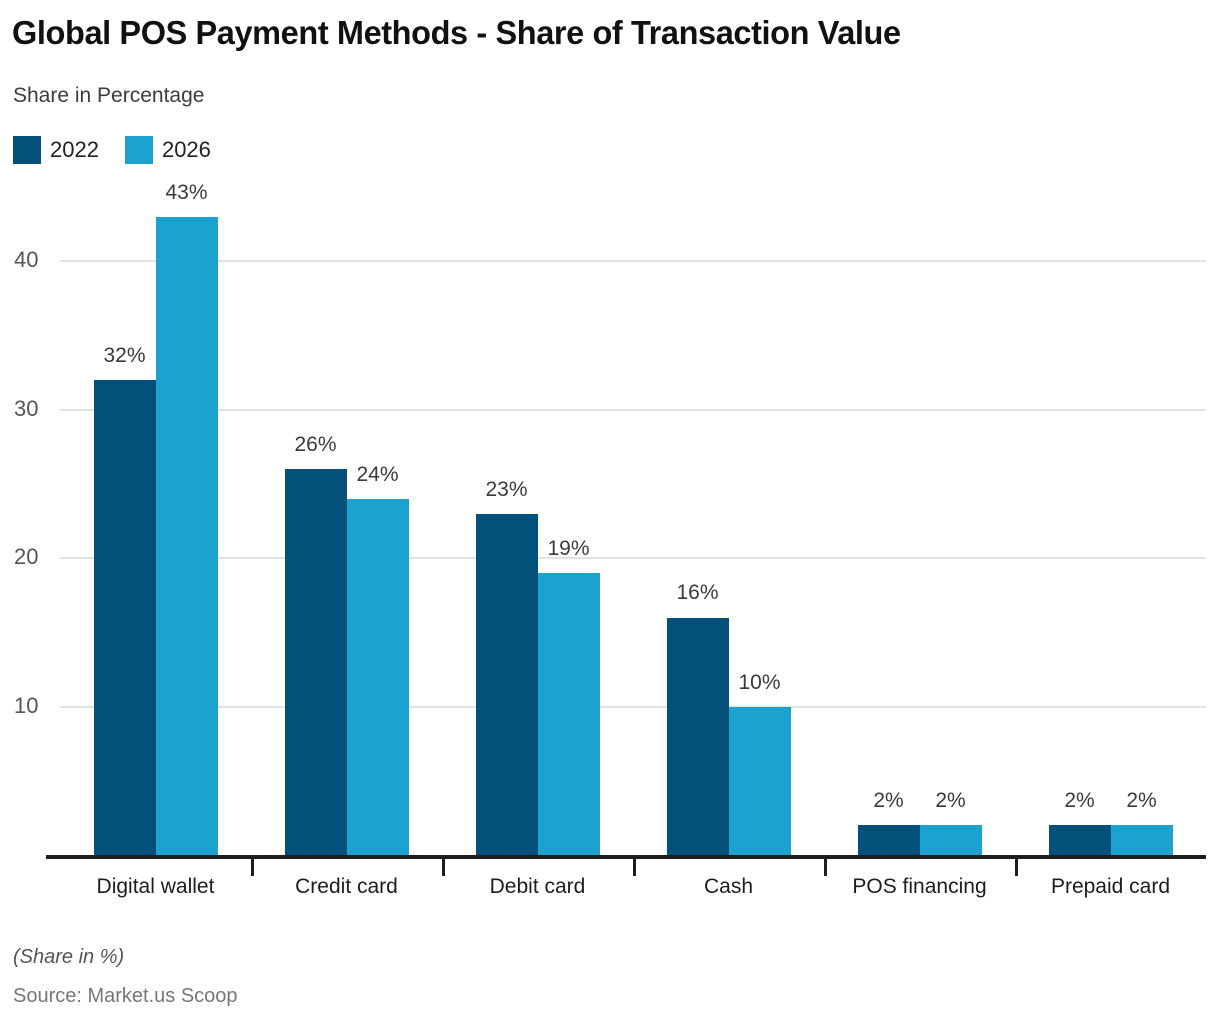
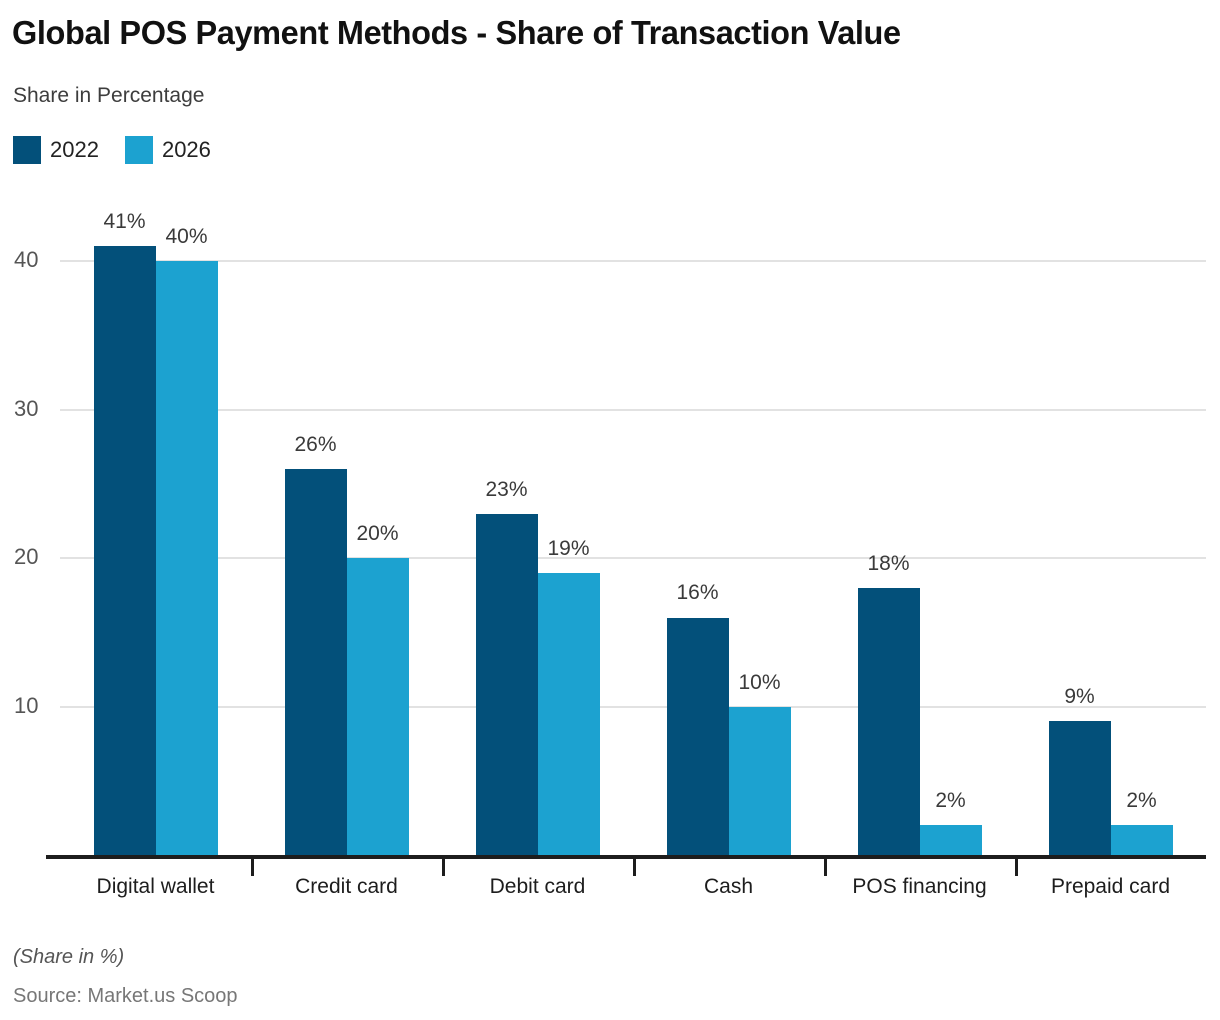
2022/Digital wallet: 32% -> 41%
2026/Digital wallet: 43% -> 40%
2026/Credit card: 24% -> 20%
2022/POS financing: 2% -> 18%
2022/Prepaid card: 2% -> 9%
